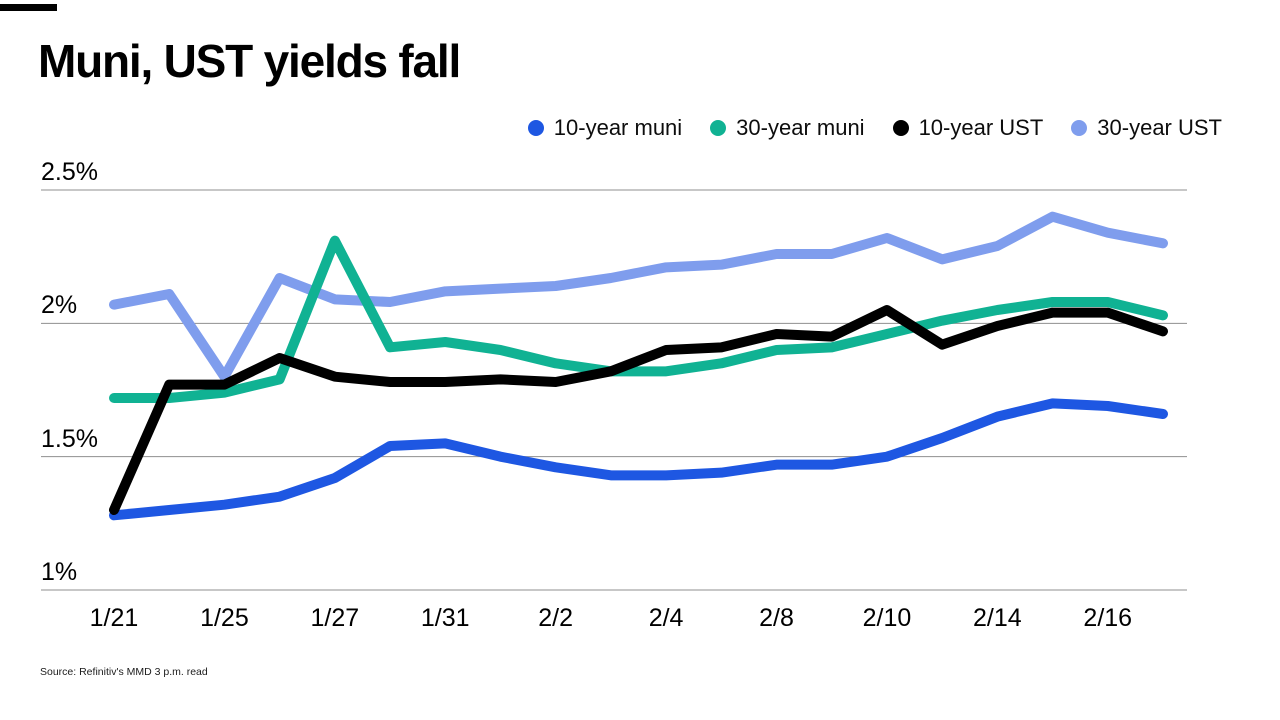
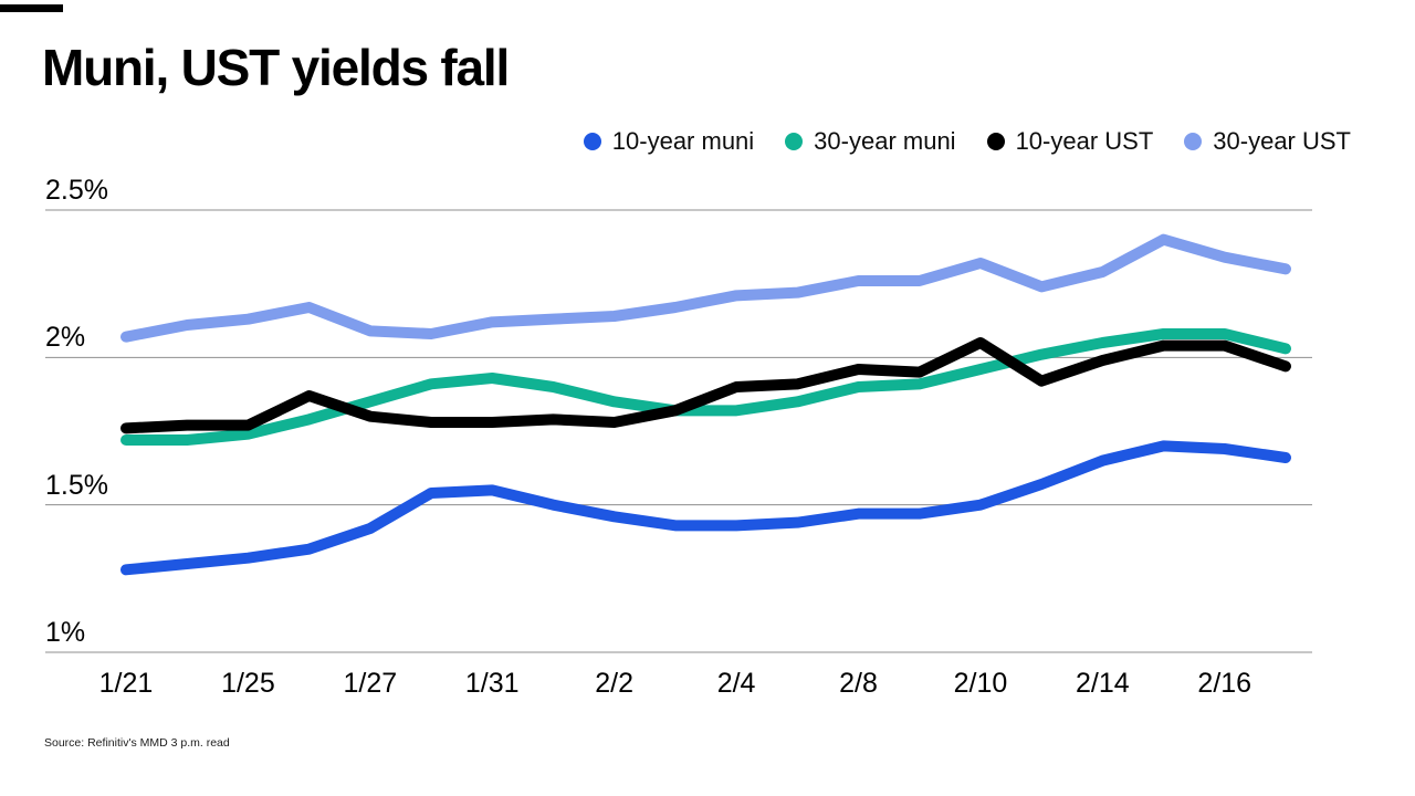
10-year UST/1/21: 1.30% -> 1.76%
30-year UST/1/25: 1.80% -> 2.13%
30-year muni/1/27: 2.31% -> 1.85%
